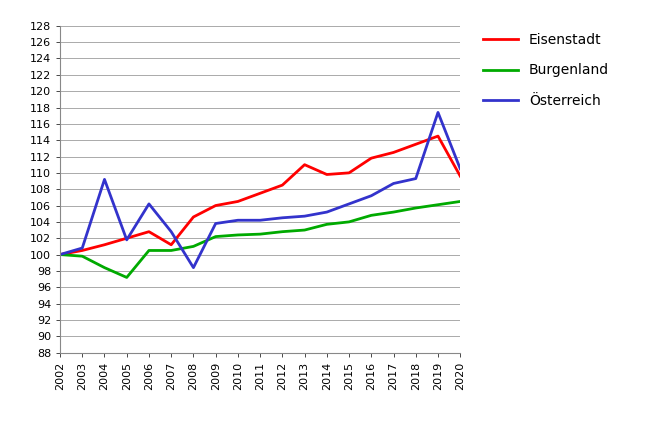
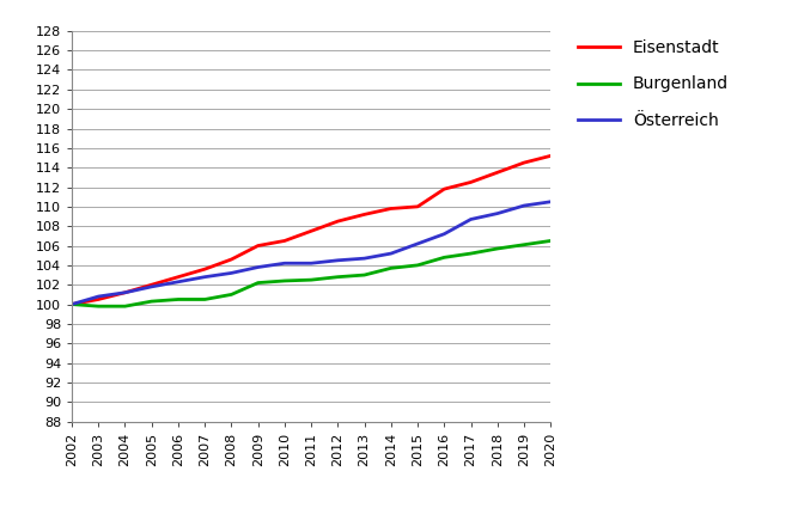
Burgenland/2004: 98.4 -> 99.8
Österreich/2004: 109.2 -> 101.2
Burgenland/2005: 97.2 -> 100.3
Österreich/2006: 106.2 -> 102.3
Eisenstadt/2007: 101.2 -> 103.6
Österreich/2008: 98.4 -> 103.2
Eisenstadt/2013: 111.0 -> 109.2
Österreich/2019: 117.4 -> 110.1
Eisenstadt/2020: 109.6 -> 115.2
